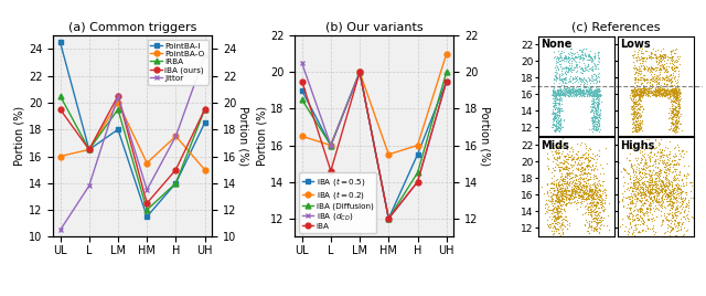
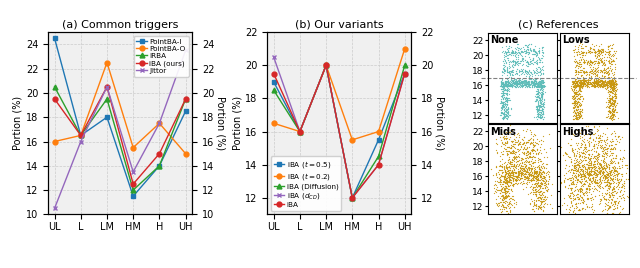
(a) Common triggers/Jittor/L: 13.8 -> 16.0
(a) Common triggers/PointBA-O/LM: 20.0 -> 22.5
(b) Our variants/iBA/L: 14.6 -> 16.0
